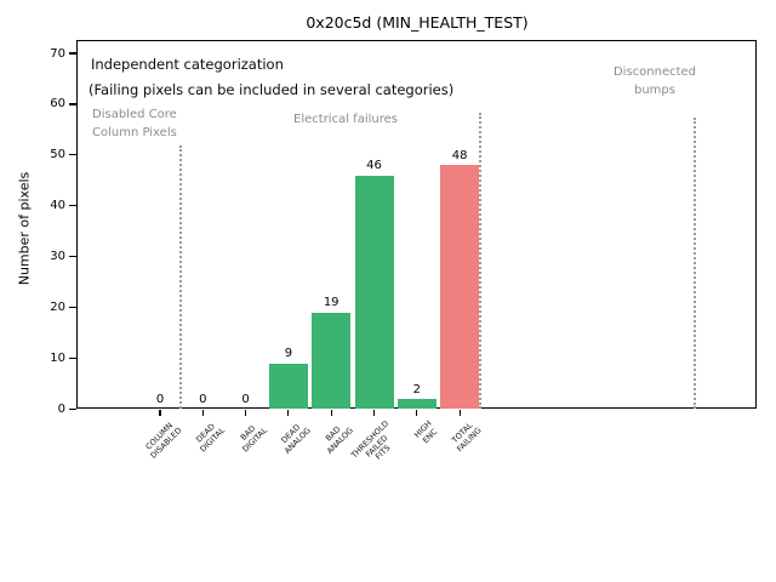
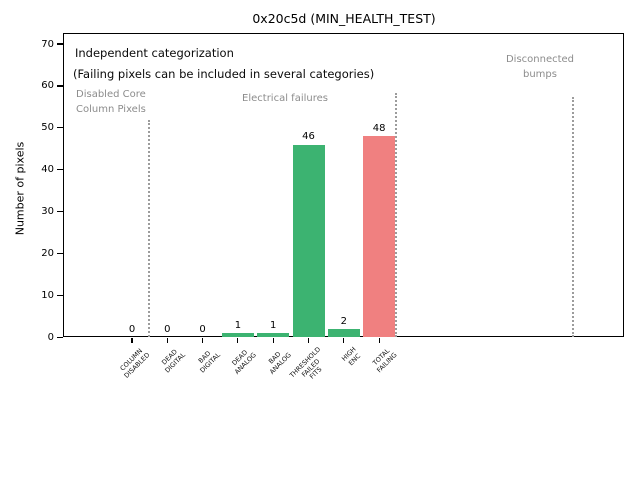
DEAD ANALOG: 9 -> 1
BAD ANALOG: 19 -> 1
